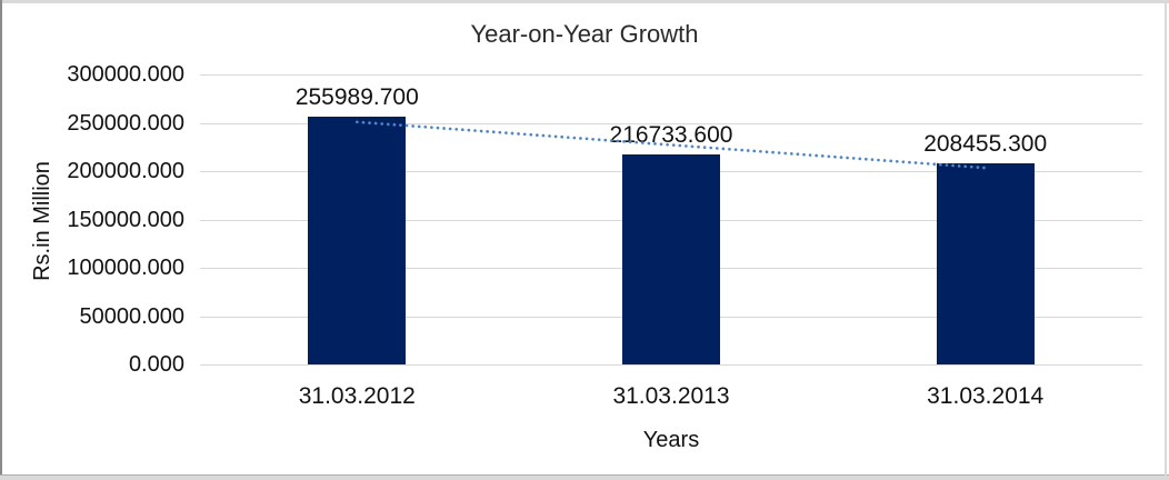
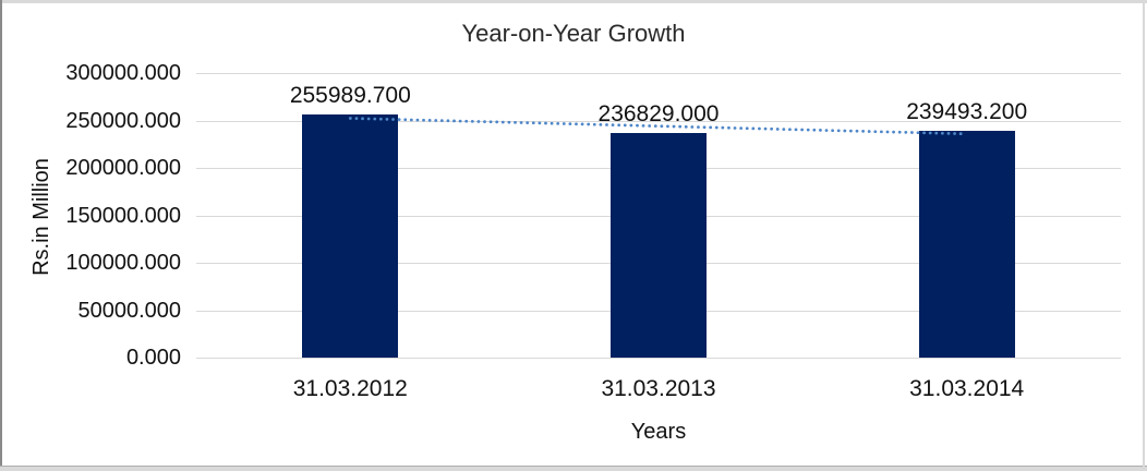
31.03.2013: 216733.600 -> 236829.000
31.03.2014: 208455.300 -> 239493.200
